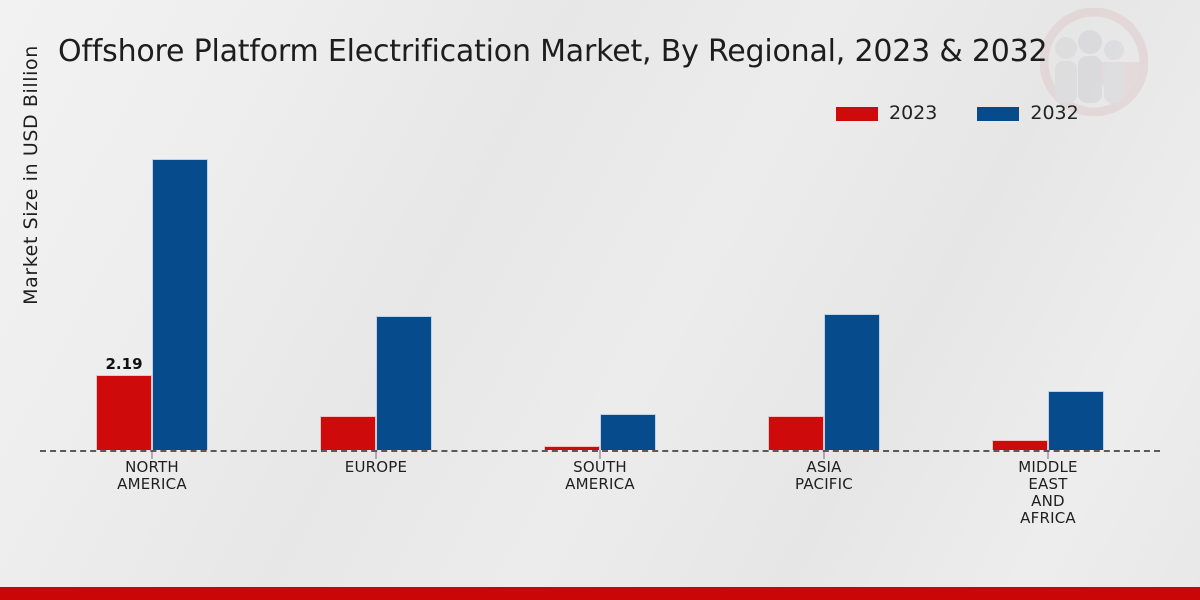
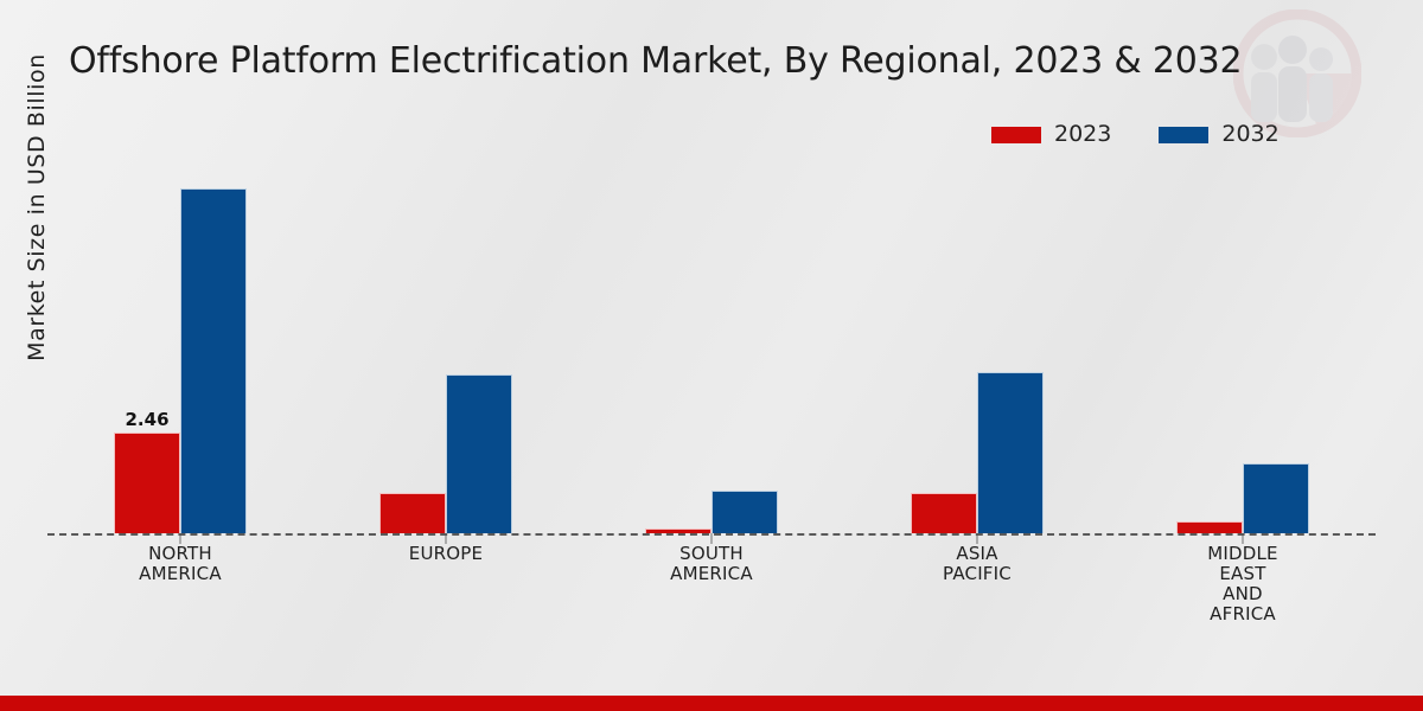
2023/NORTH AMERICA: 2.19 -> 2.46
